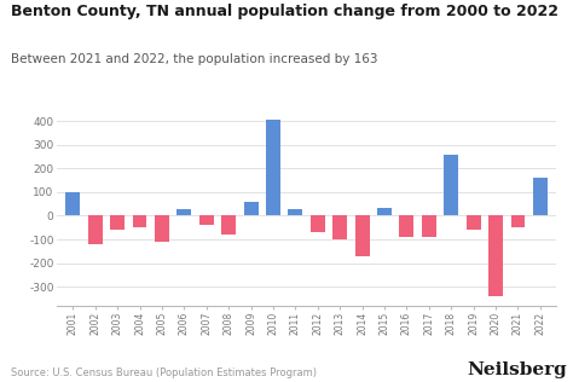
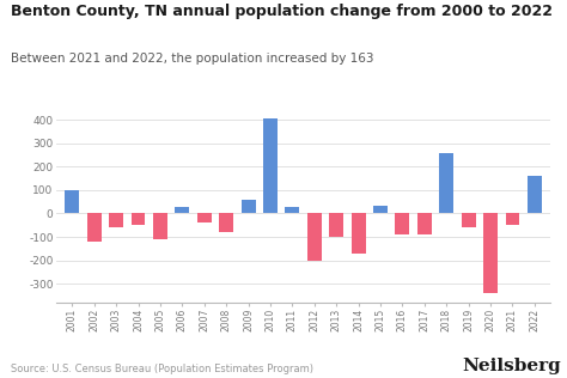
2012: -70 -> -200
